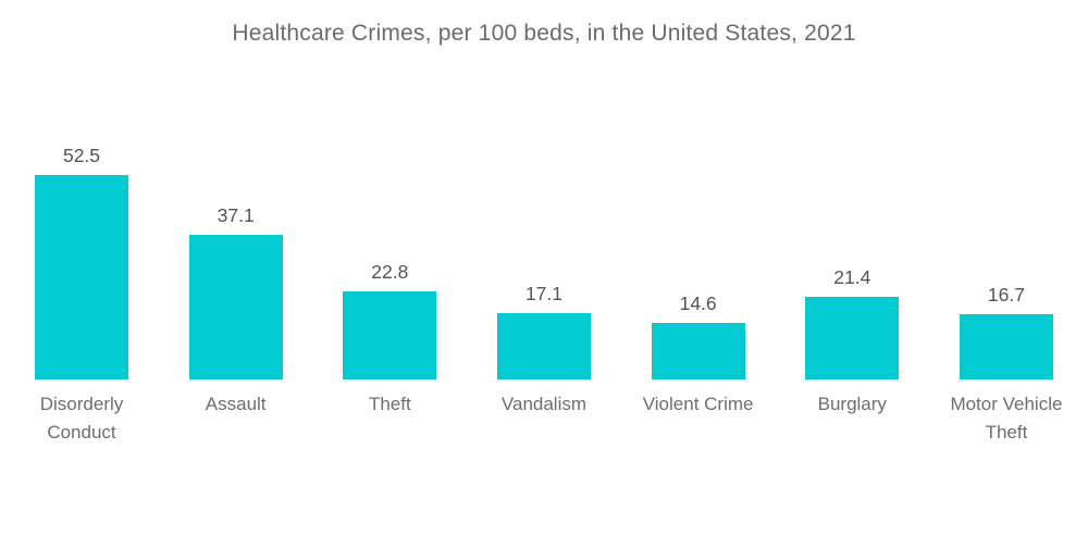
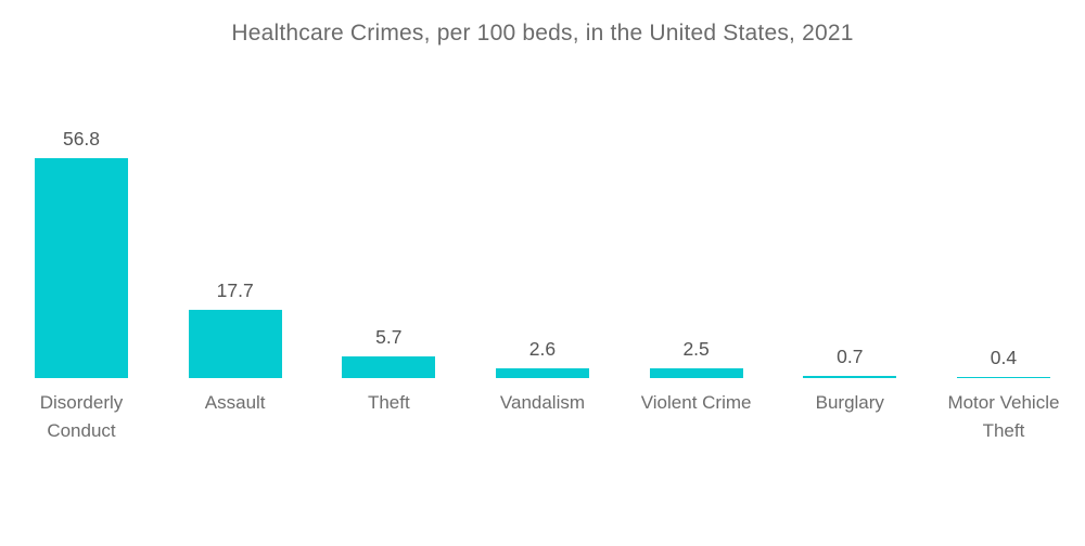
Disorderly Conduct: 52.5 -> 56.8
Assault: 37.1 -> 17.7
Theft: 22.8 -> 5.7
Vandalism: 17.1 -> 2.6
Violent Crime: 14.6 -> 2.5
Burglary: 21.4 -> 0.7
Motor Vehicle Theft: 16.7 -> 0.4
